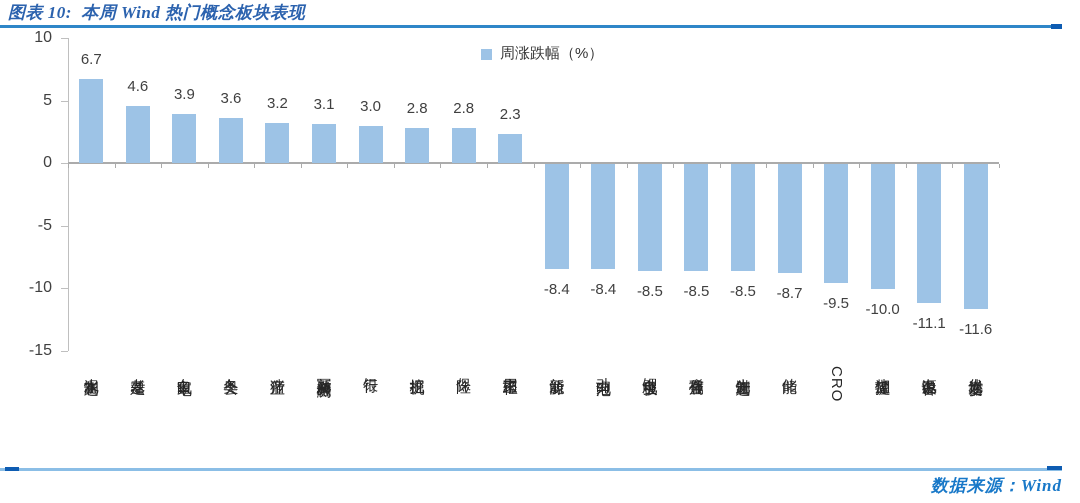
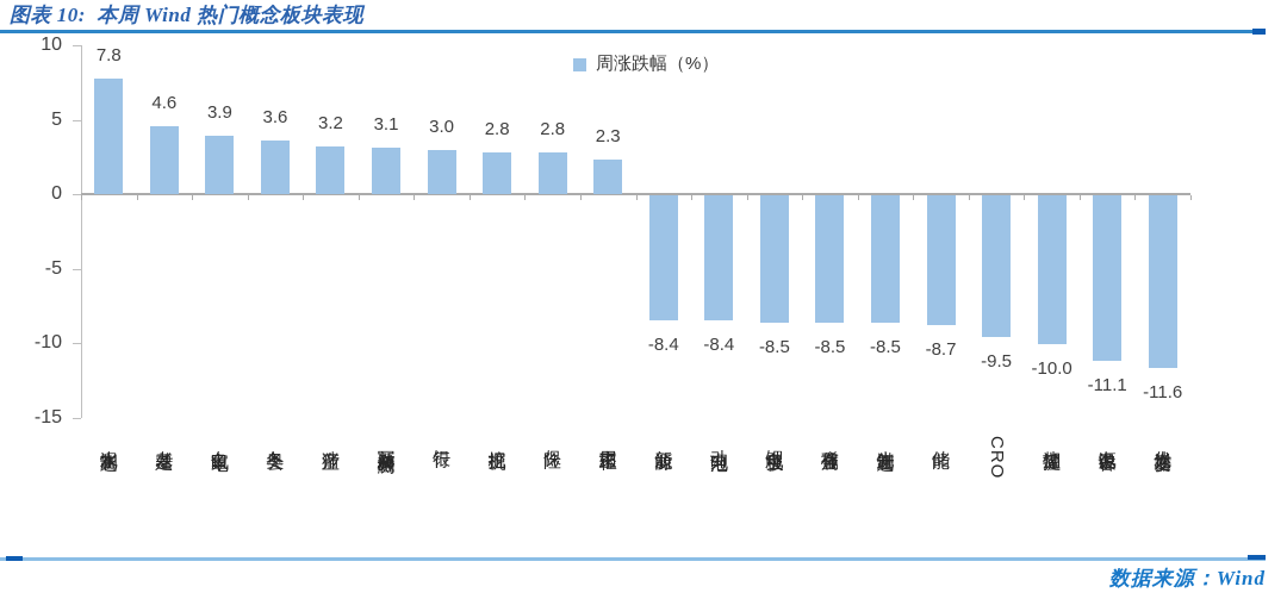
水泥制造: 6.7 -> 7.8
